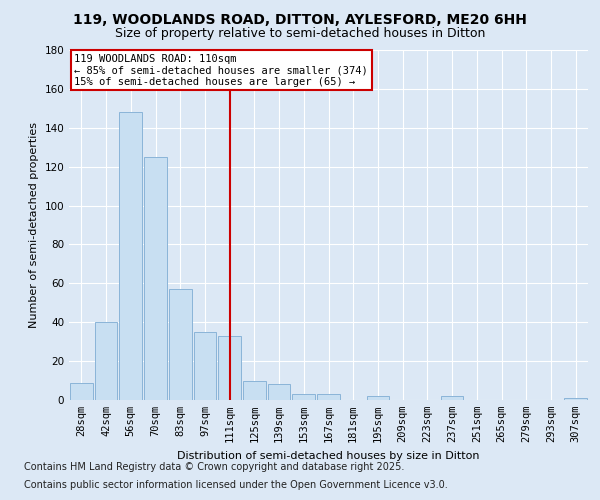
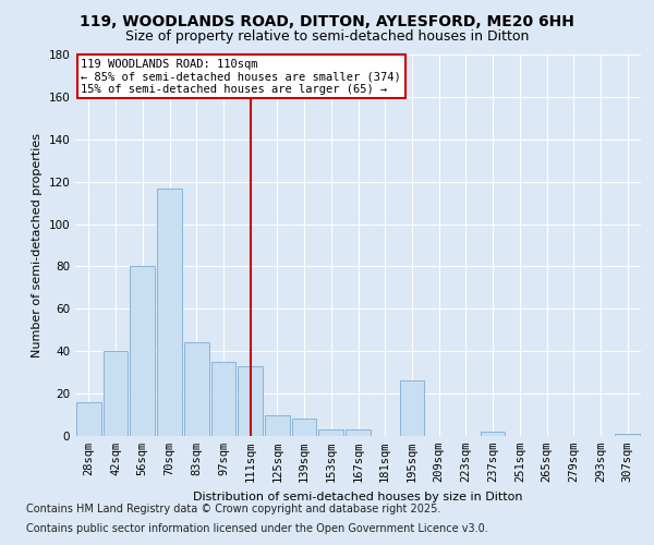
28sqm: 9 -> 16
56sqm: 148 -> 80
70sqm: 125 -> 117
83sqm: 57 -> 44
195sqm: 2 -> 26
